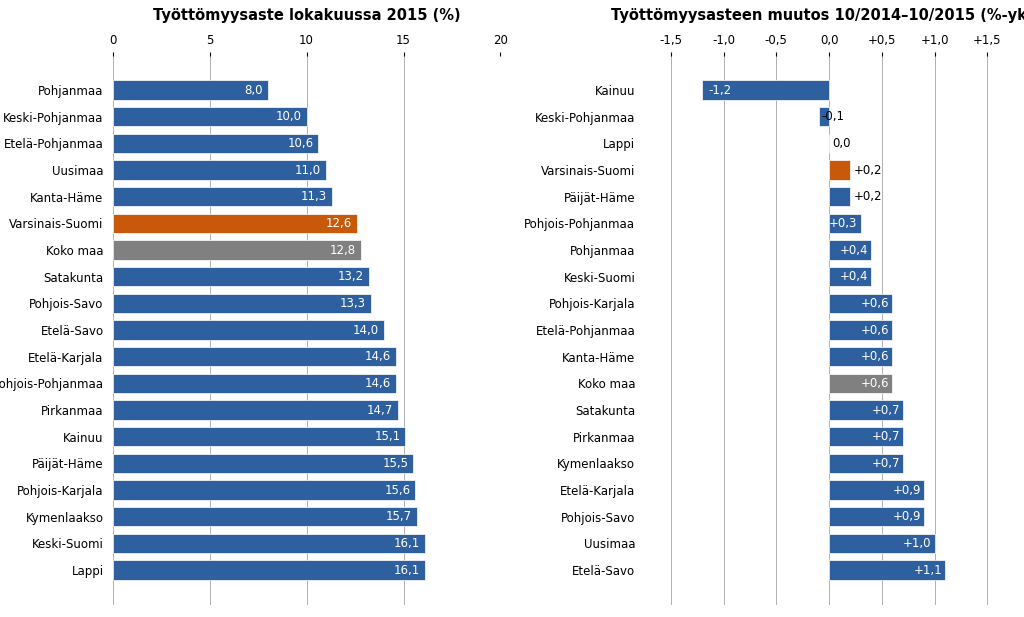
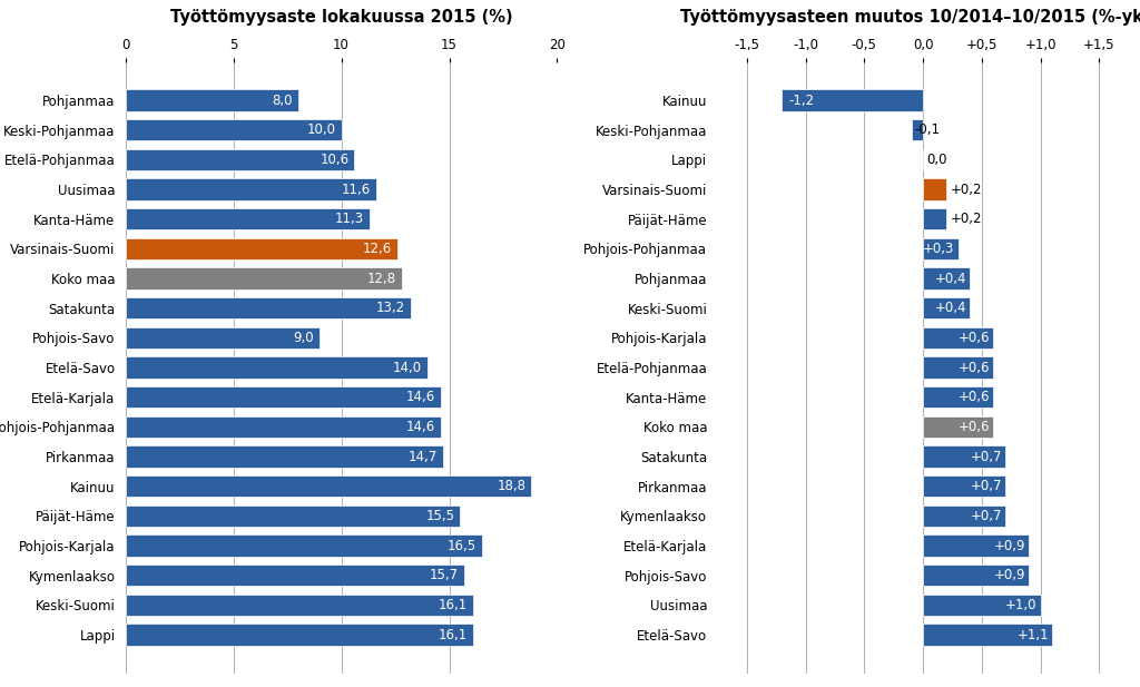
Työttömyysaste lokakuussa 2015 (%)/Uusimaa: 11,0 -> 11,6
Työttömyysaste lokakuussa 2015 (%)/Pohjois-Savo: 13,3 -> 9,0
Työttömyysaste lokakuussa 2015 (%)/Kainuu: 15,1 -> 18,8
Työttömyysaste lokakuussa 2015 (%)/Pohjois-Karjala: 15,6 -> 16,5
